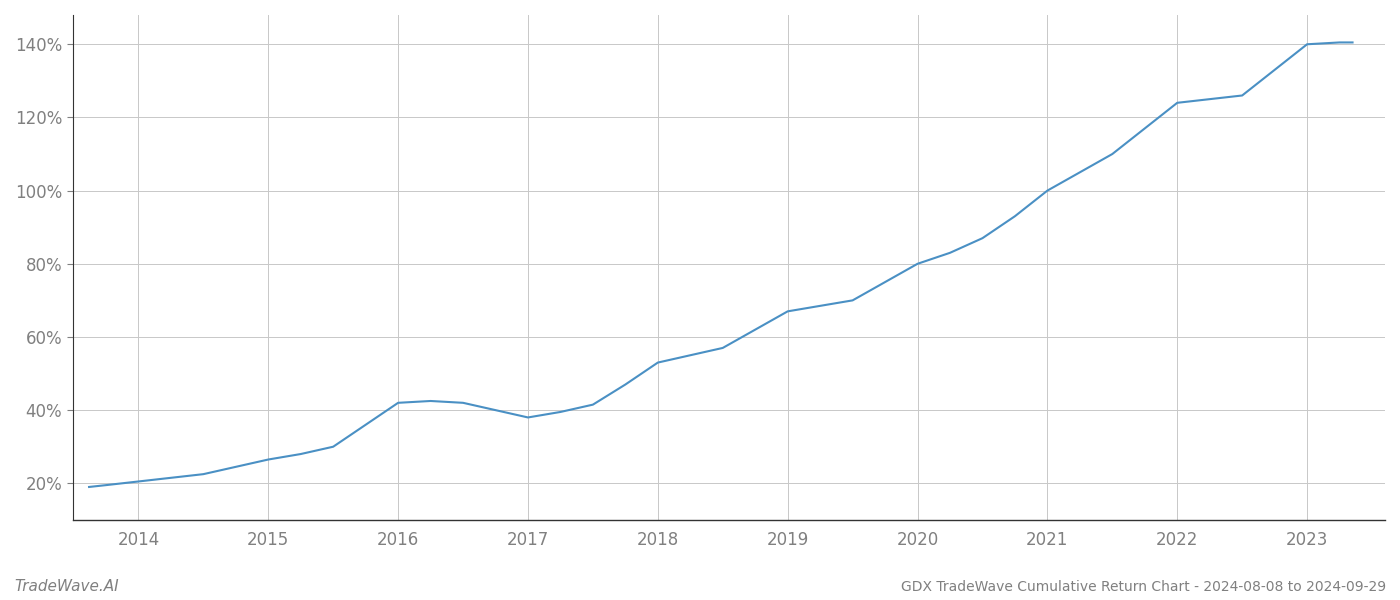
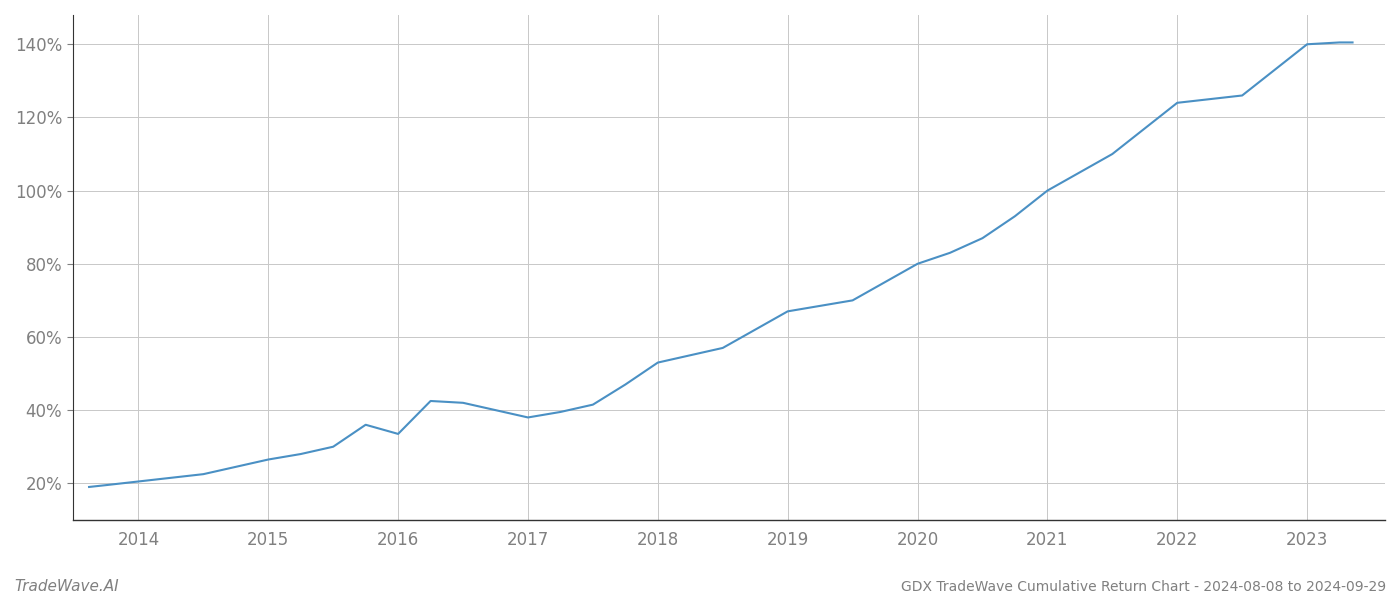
2016: 42.0% -> 33.5%
